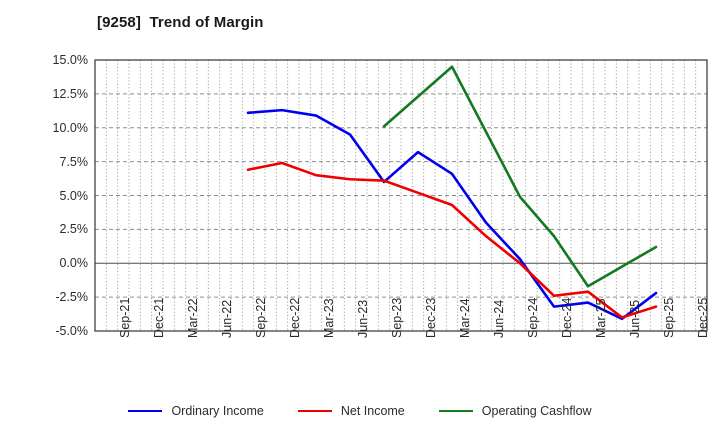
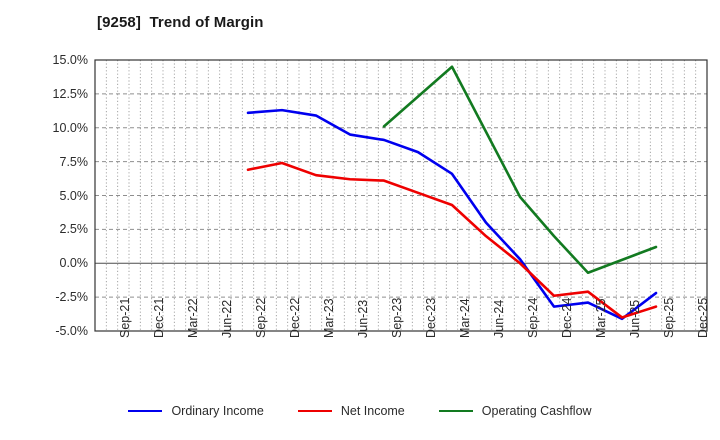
Ordinary Income/Sep-23: 6.0% -> 9.1%
Operating Cashflow/Mar-25: -1.7% -> -0.7%
